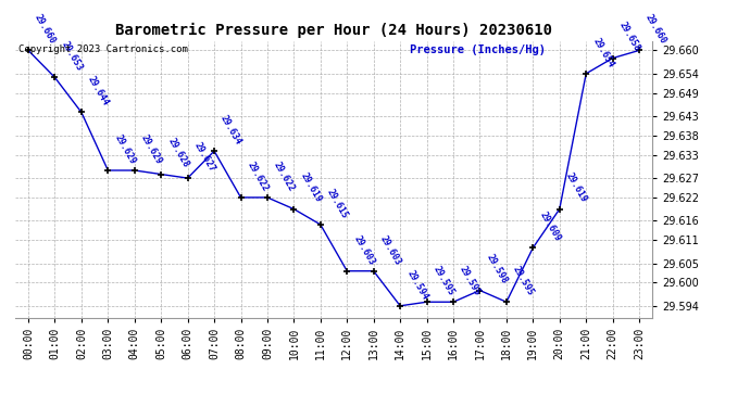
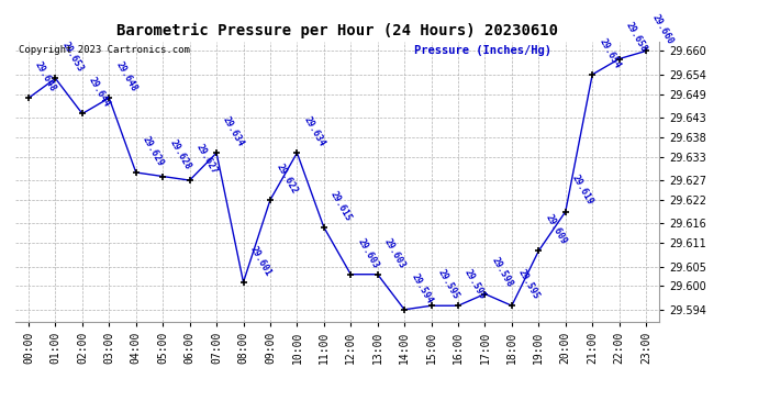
00:00: 29.660 -> 29.648
03:00: 29.629 -> 29.648
08:00: 29.622 -> 29.601
10:00: 29.619 -> 29.634
